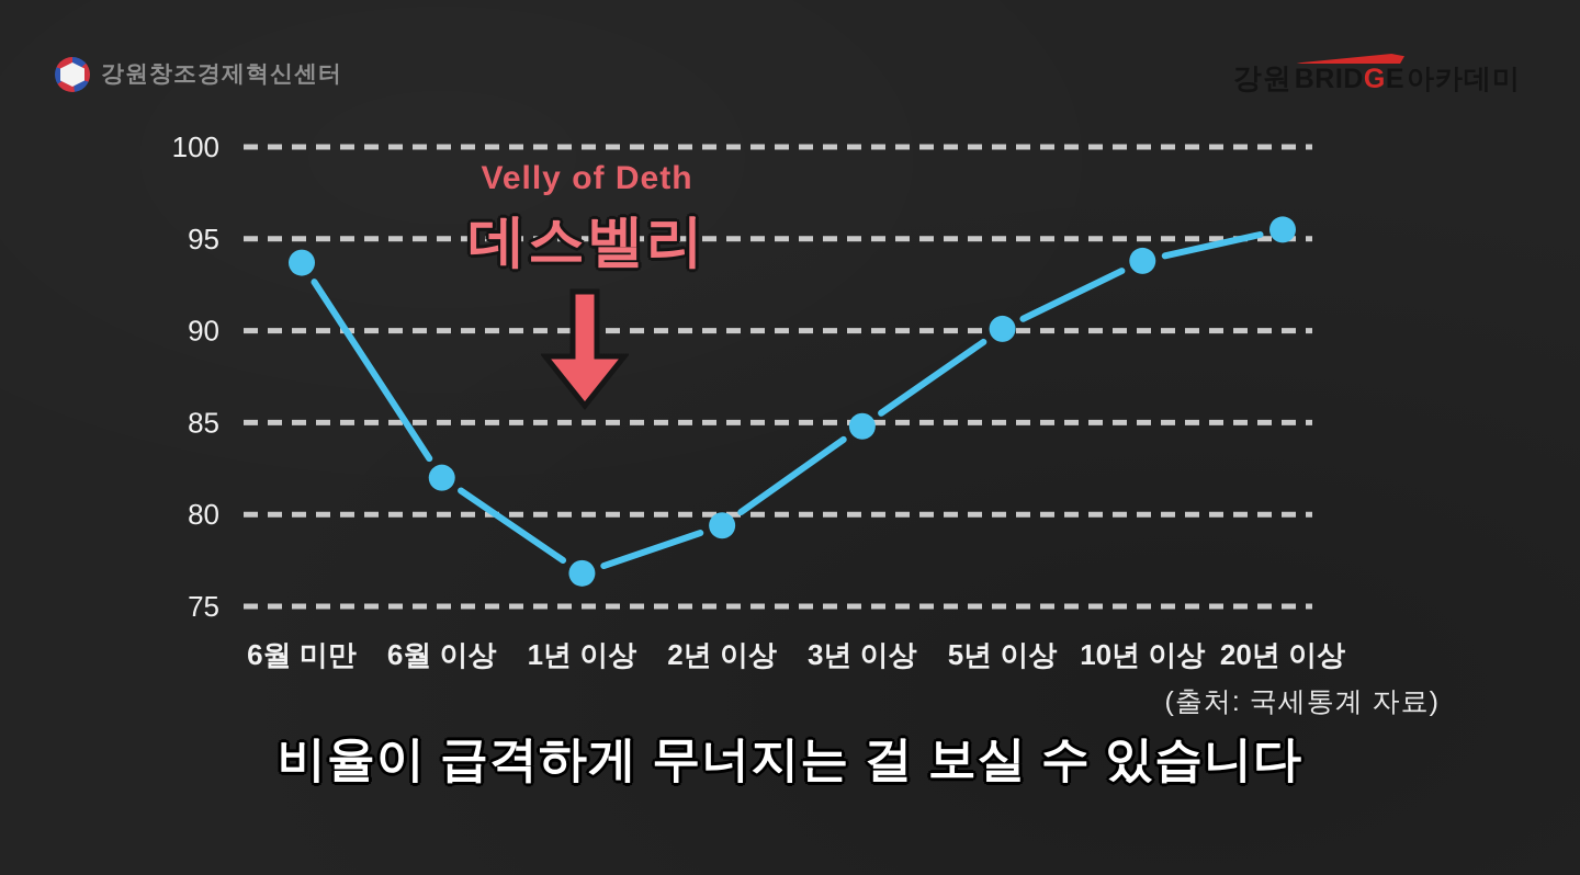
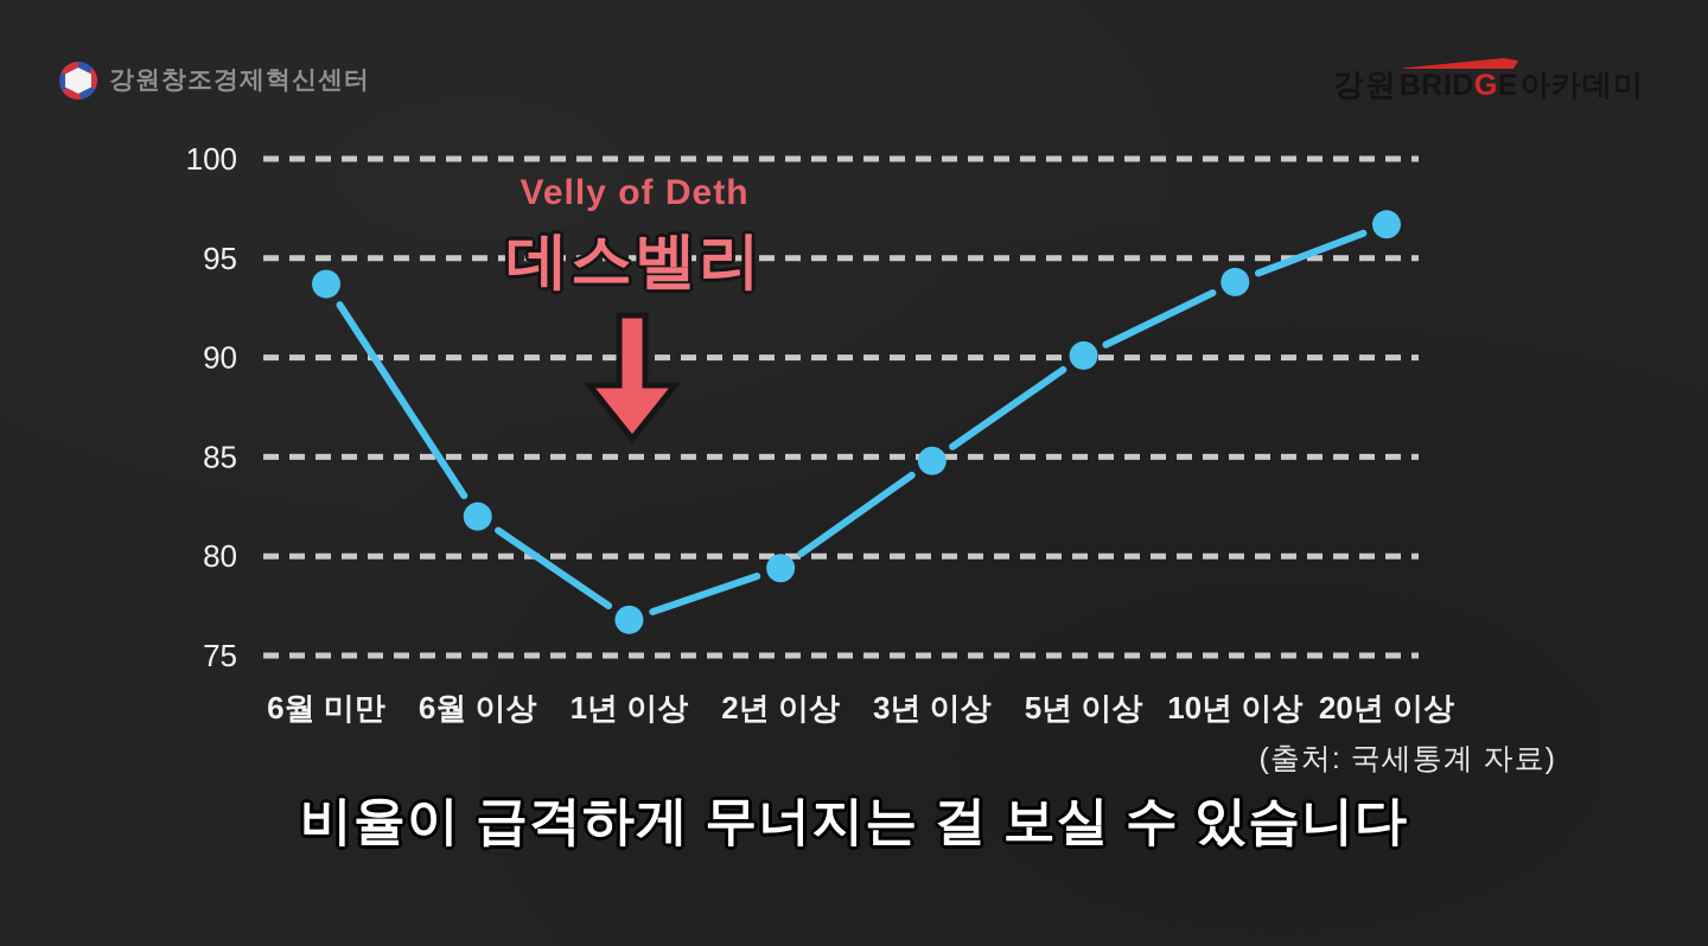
20년 이상: 95.5 -> 96.7
